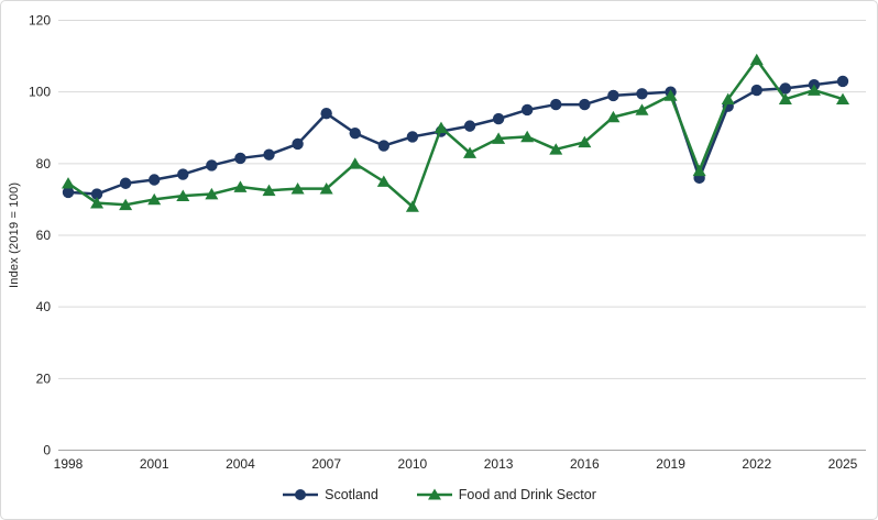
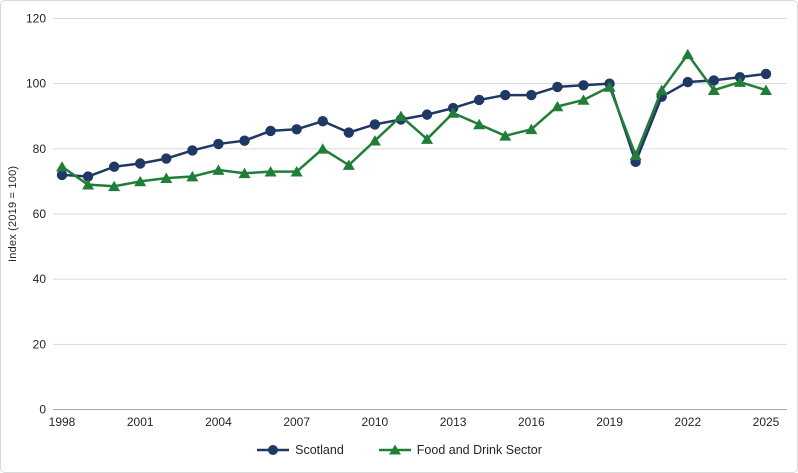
Scotland/2007: 94 -> 86
Food and Drink Sector/2010: 68 -> 82
Food and Drink Sector/2013: 87 -> 91
